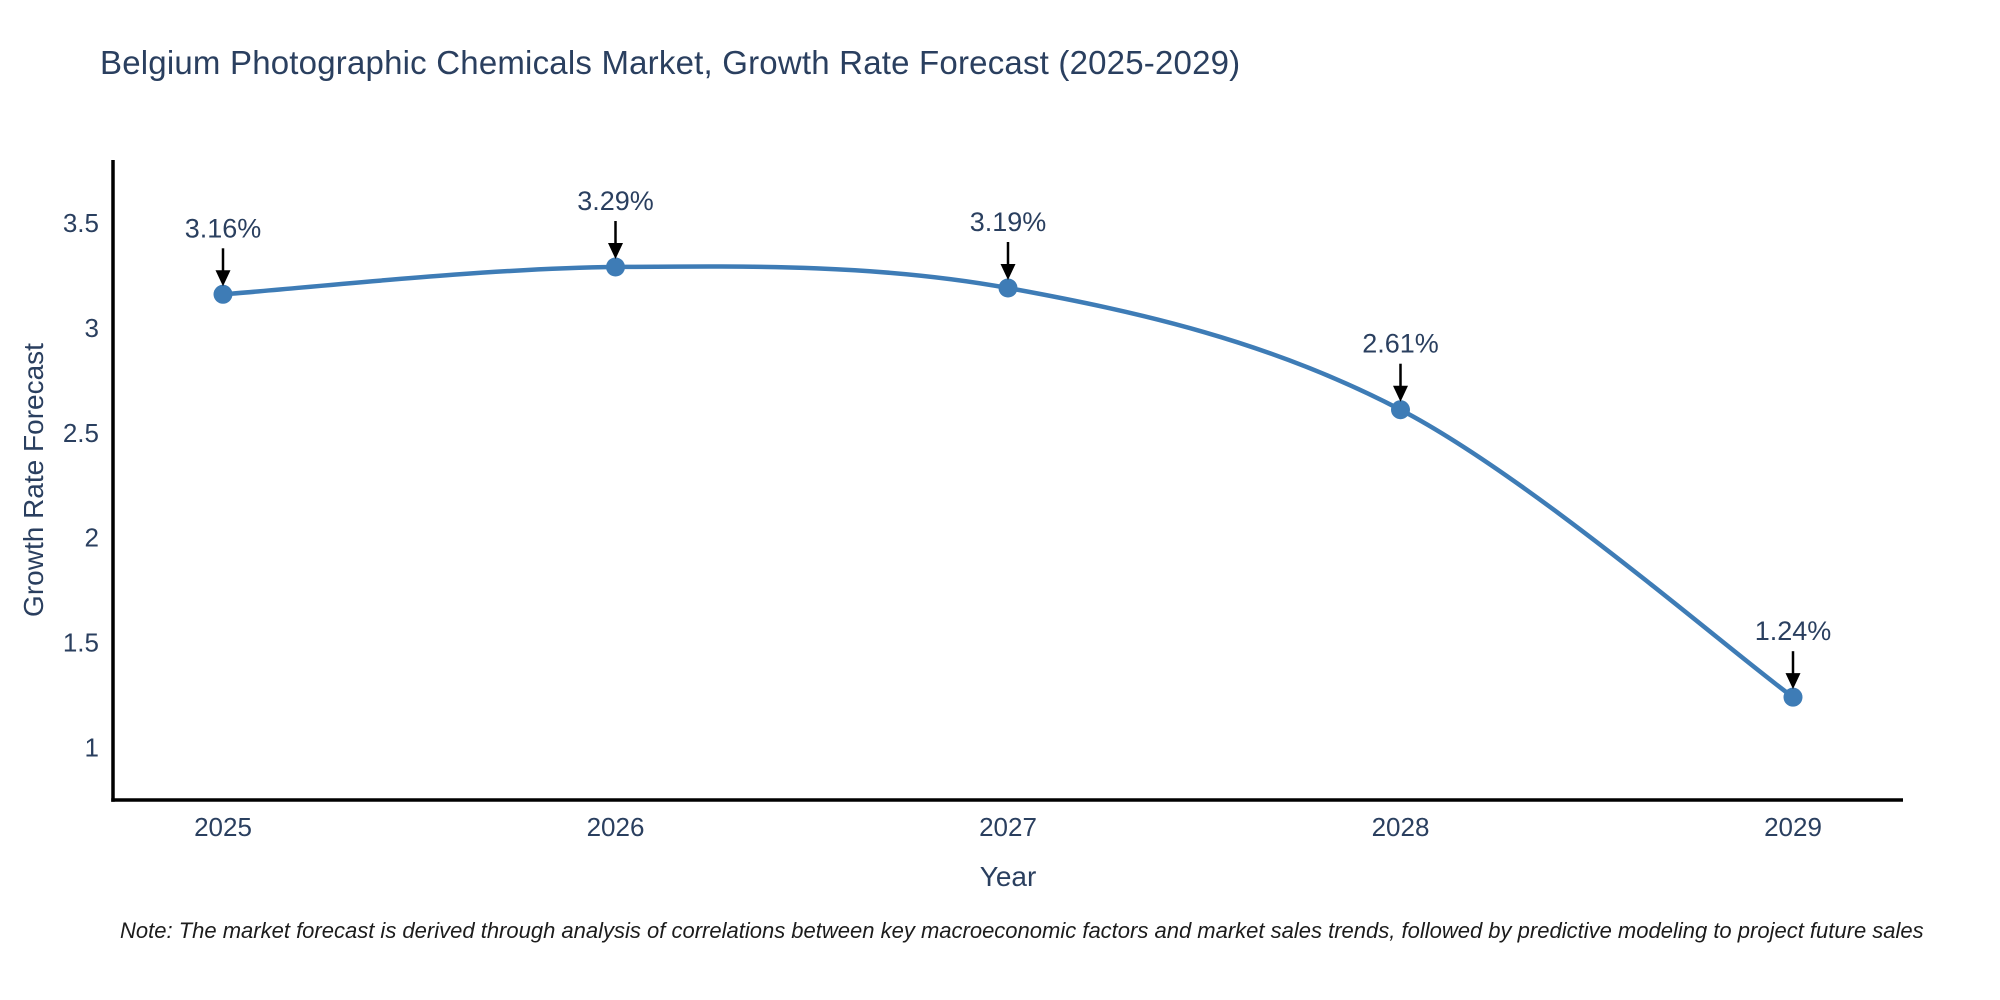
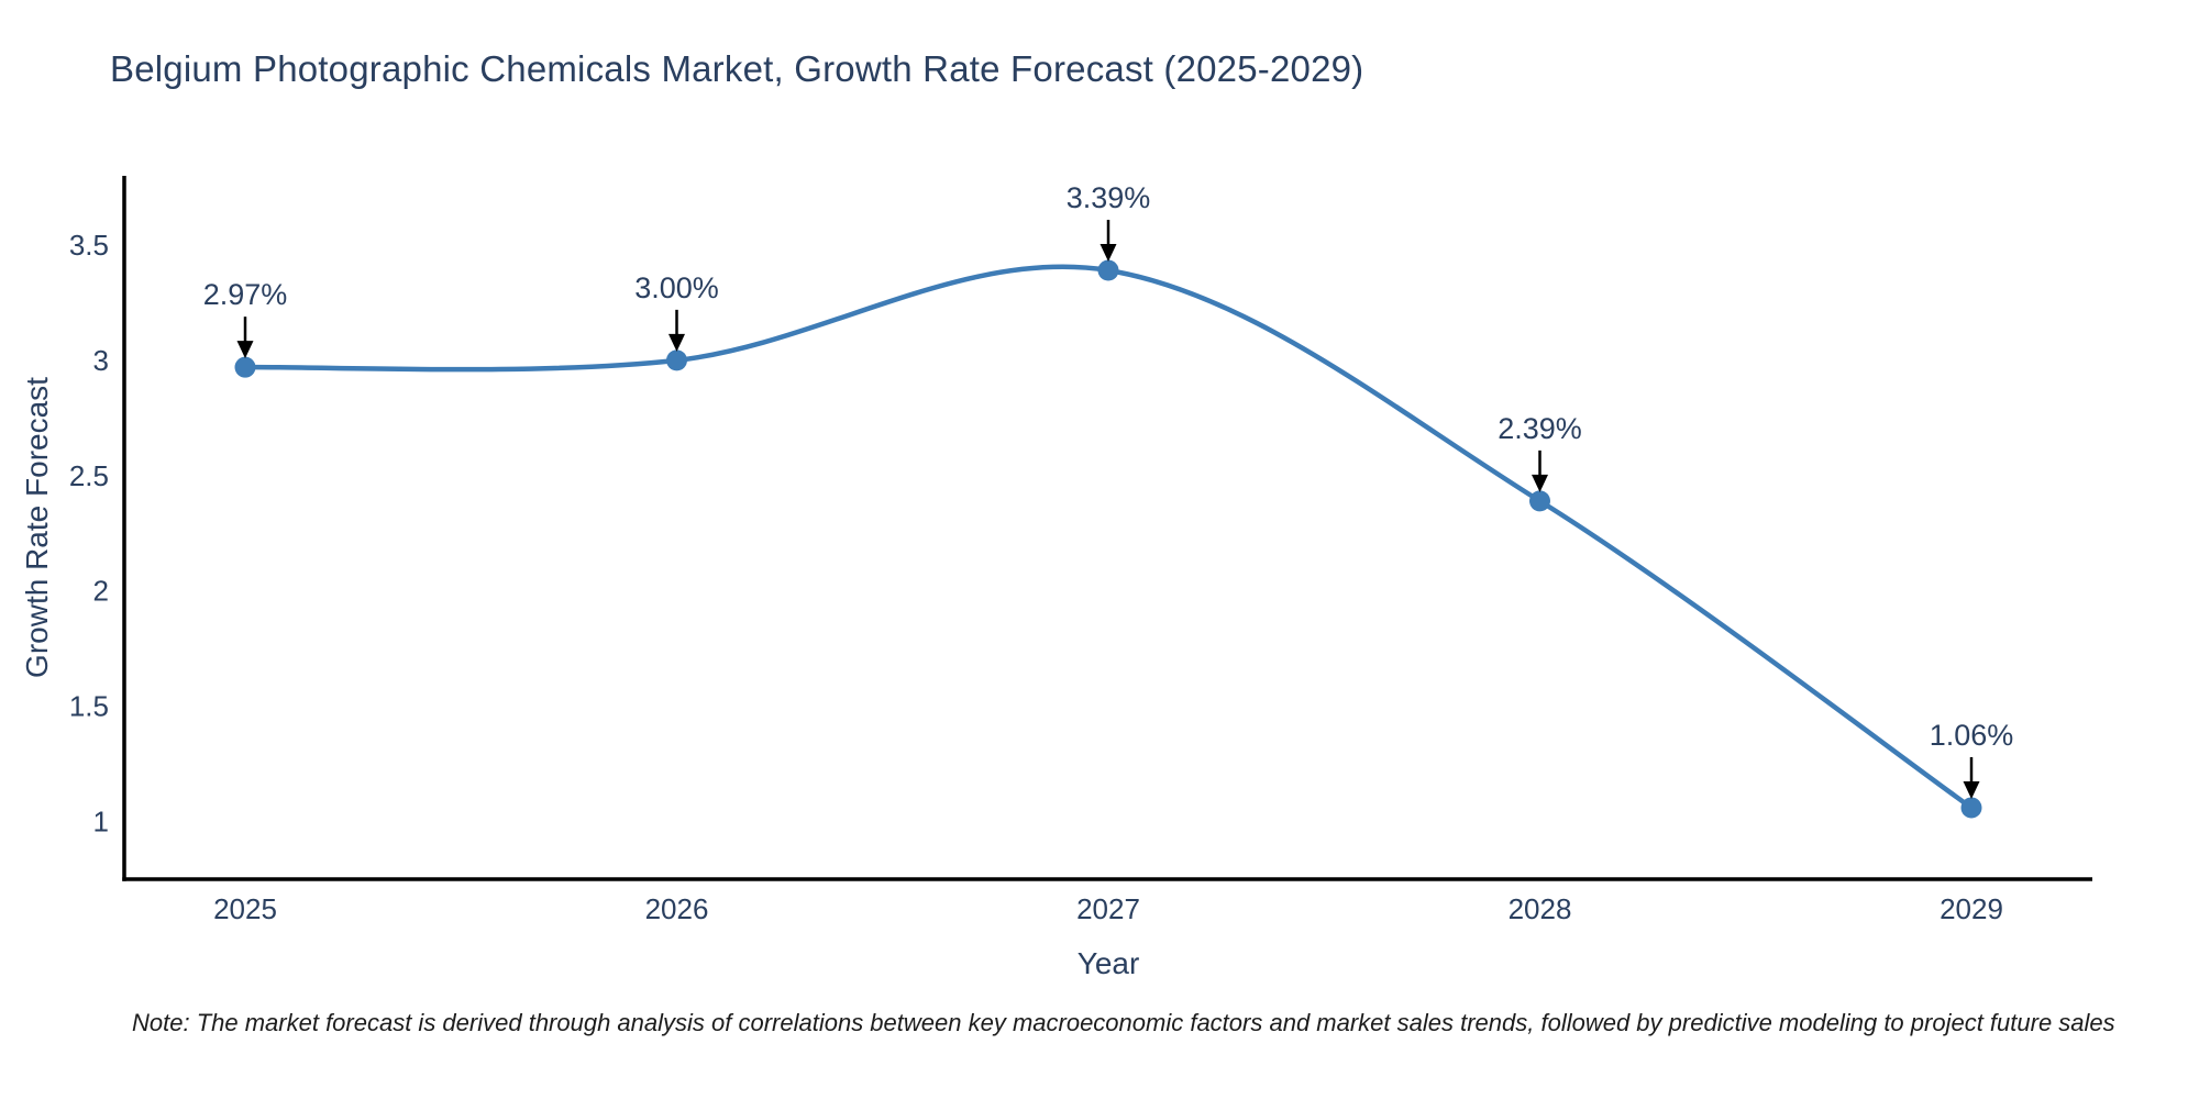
2025: 3.16% -> 2.97%
2026: 3.29% -> 3.00%
2027: 3.19% -> 3.39%
2028: 2.61% -> 2.39%
2029: 1.24% -> 1.06%
